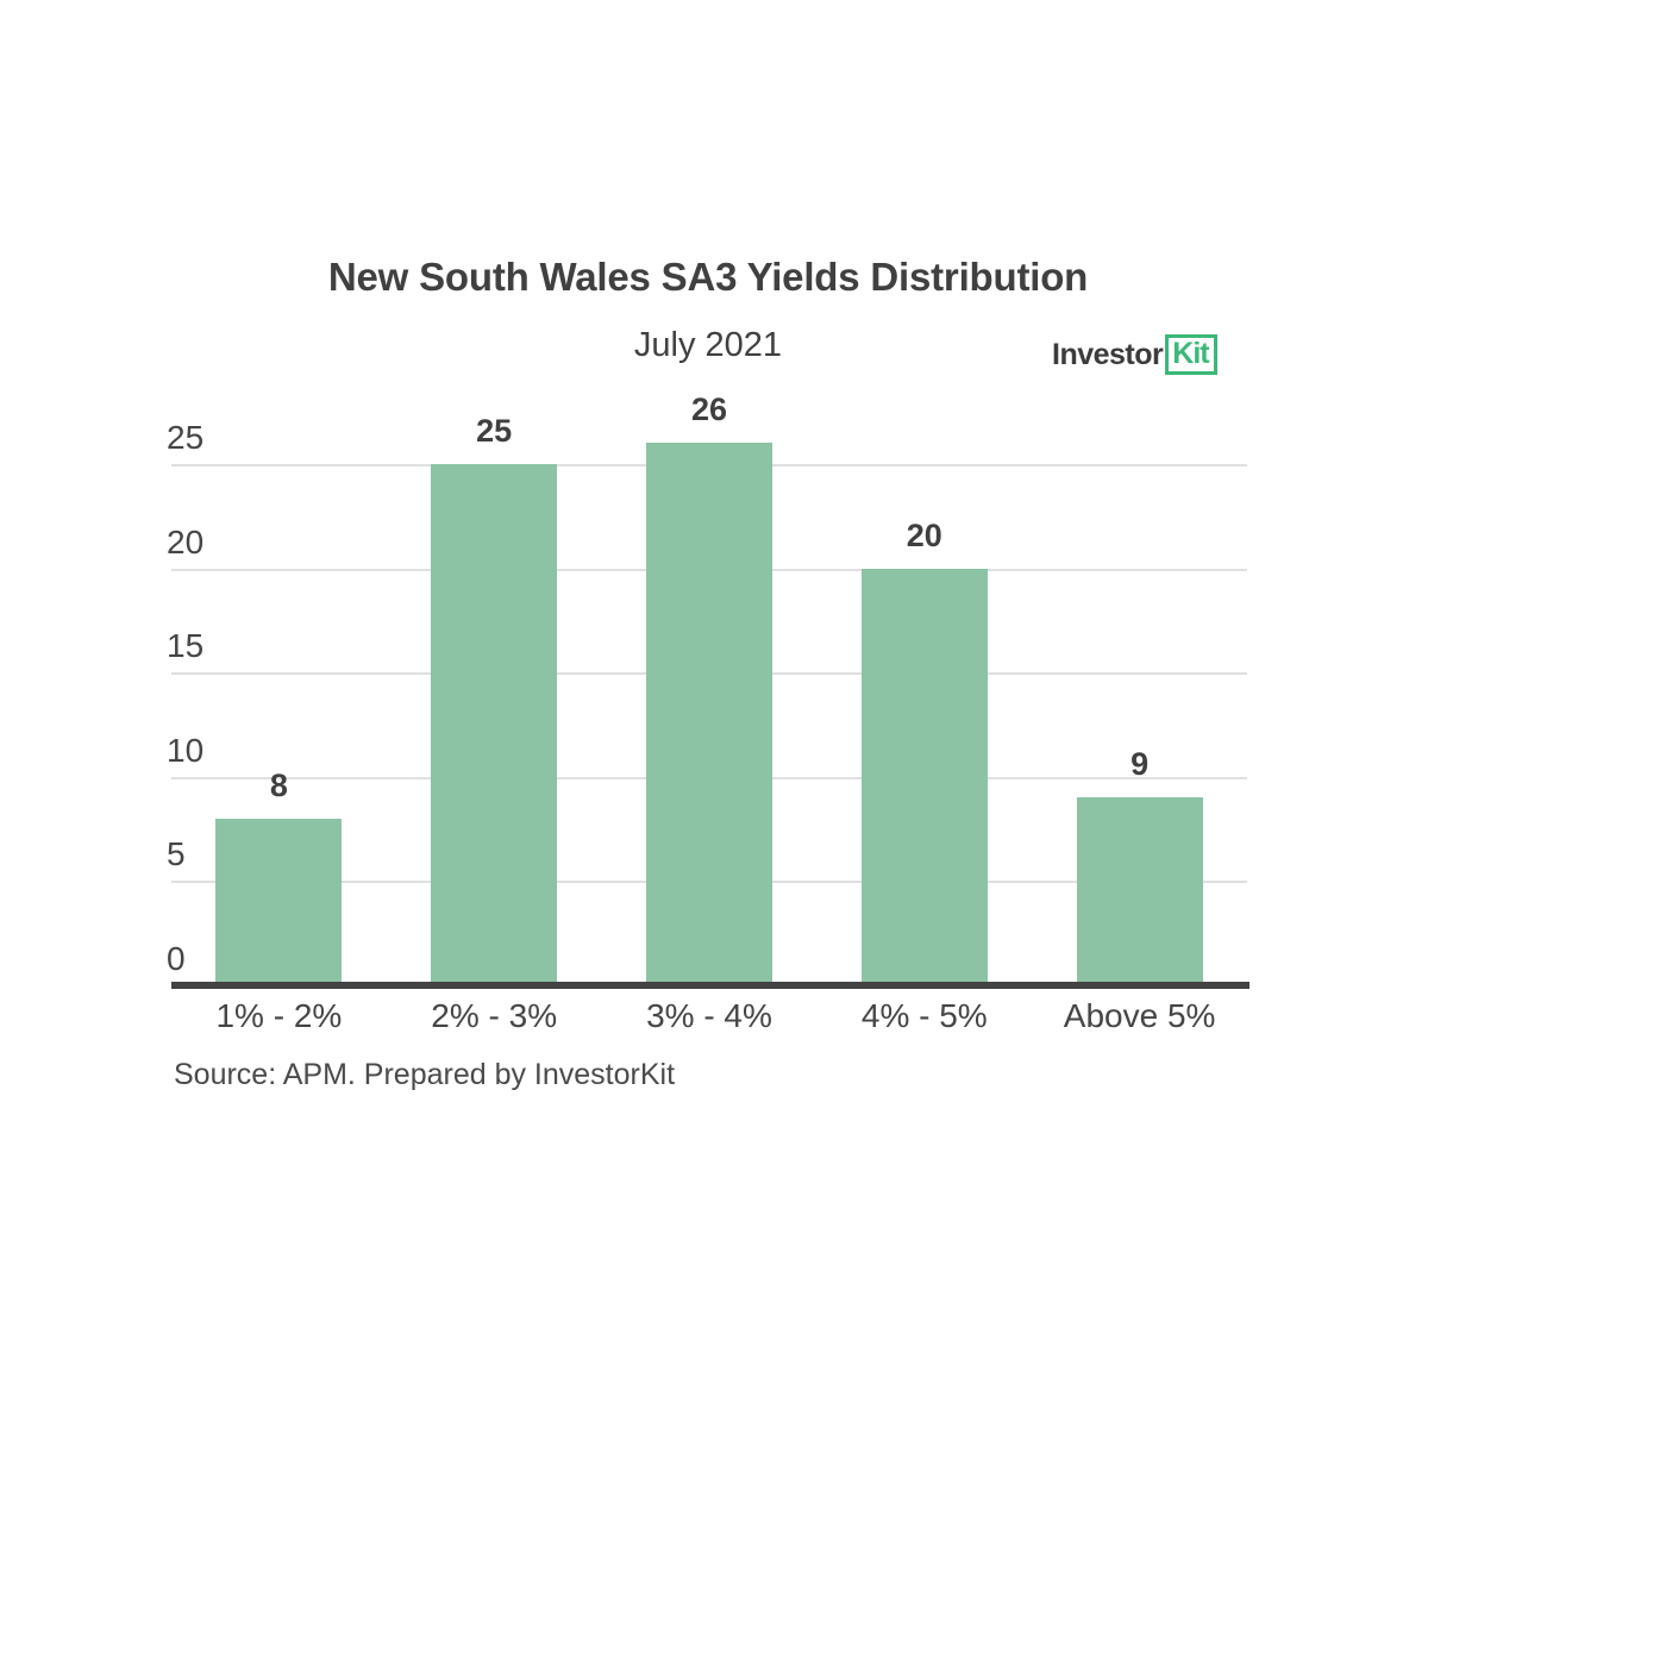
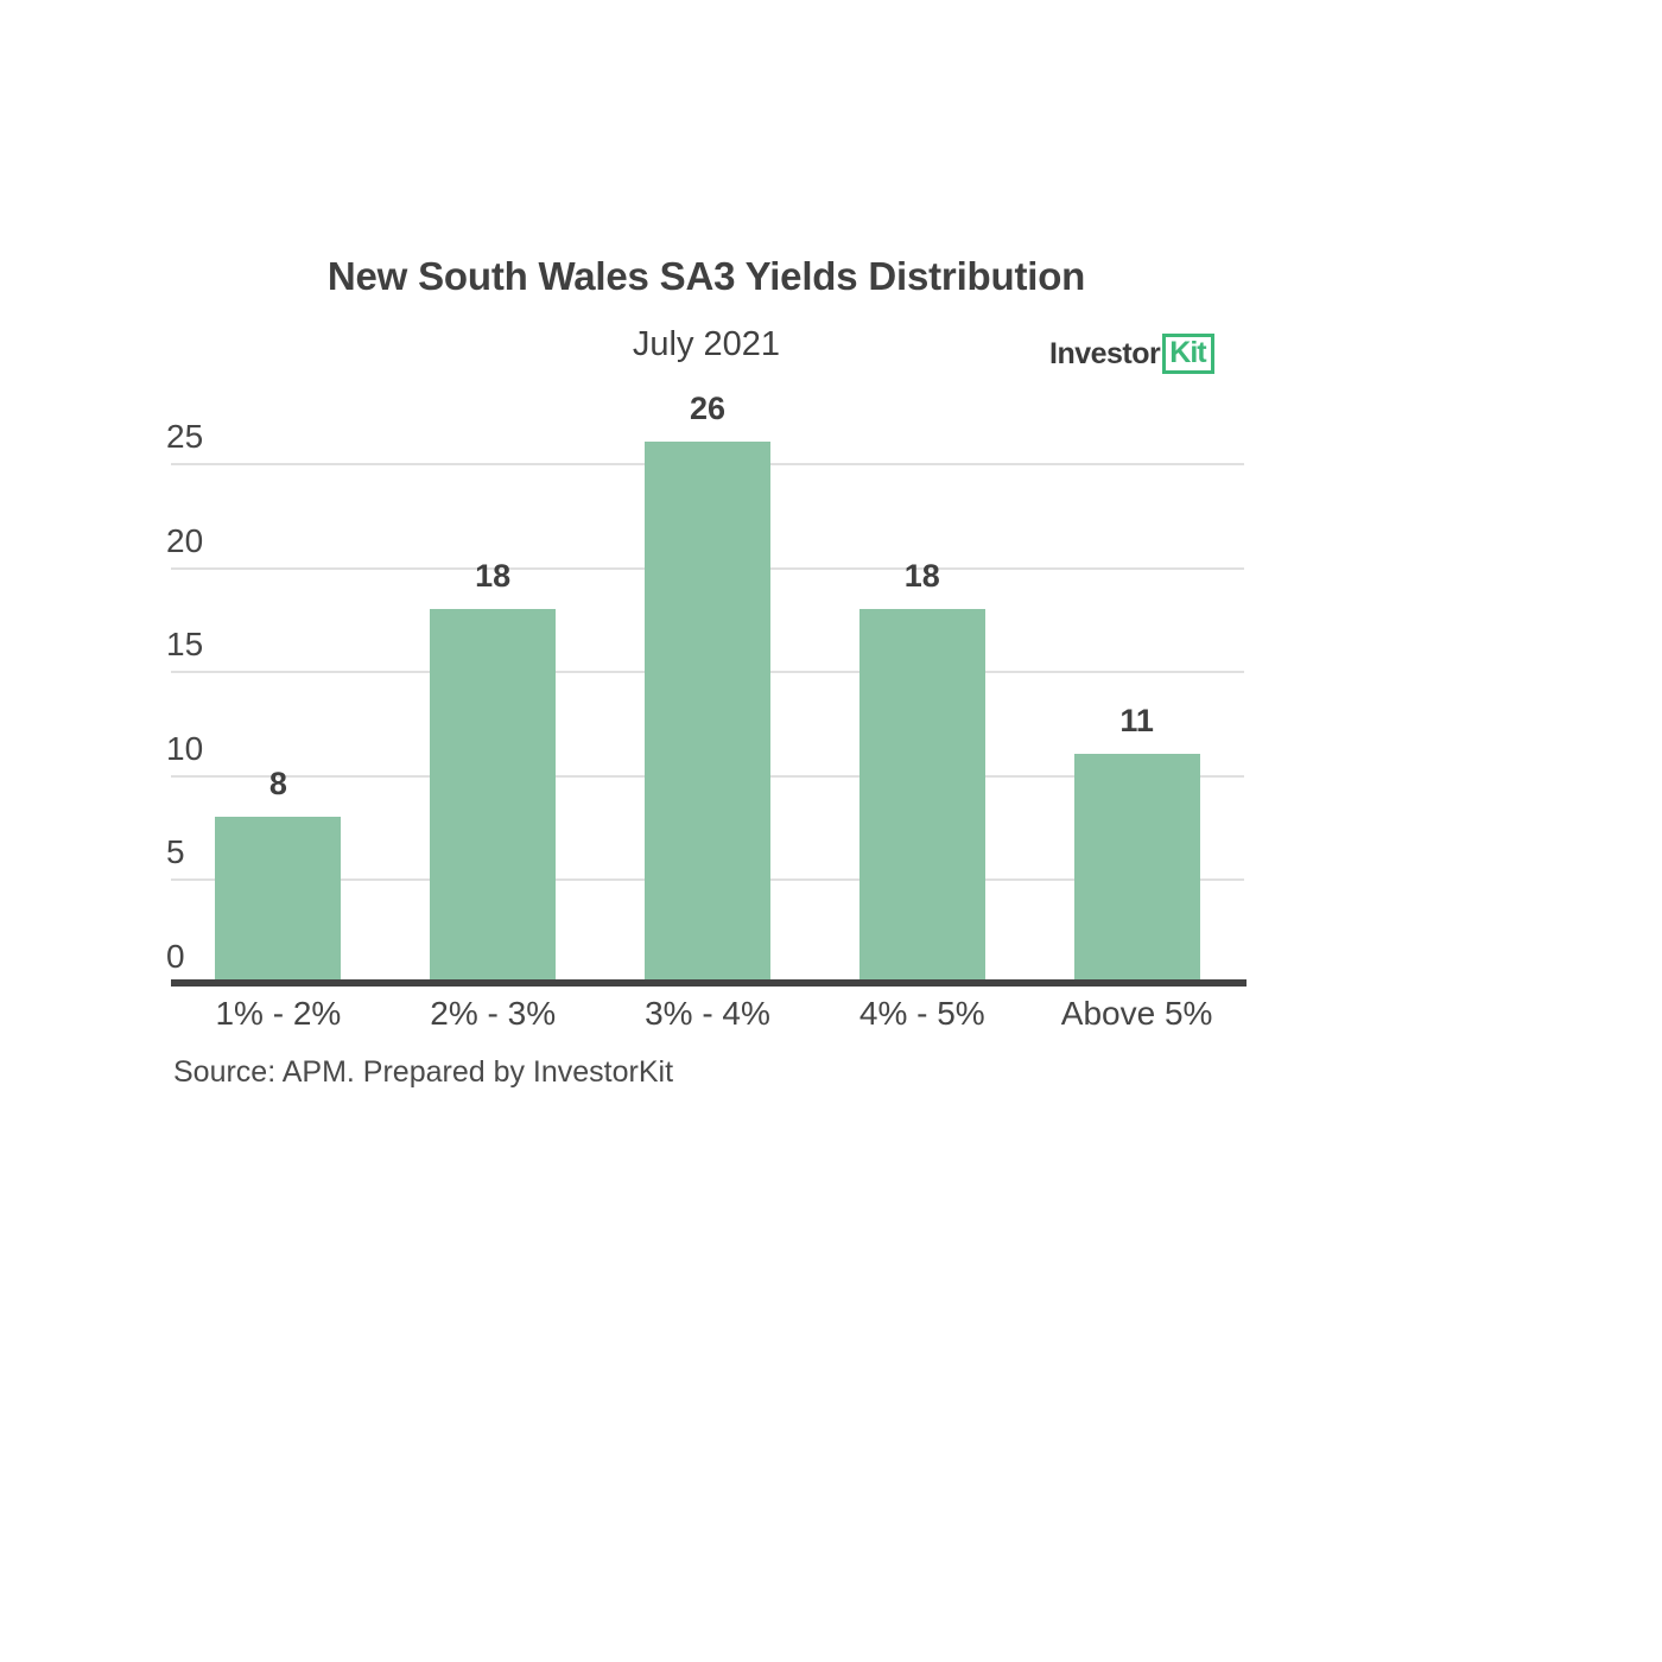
2% - 3%: 25 -> 18
4% - 5%: 20 -> 18
Above 5%: 9 -> 11
